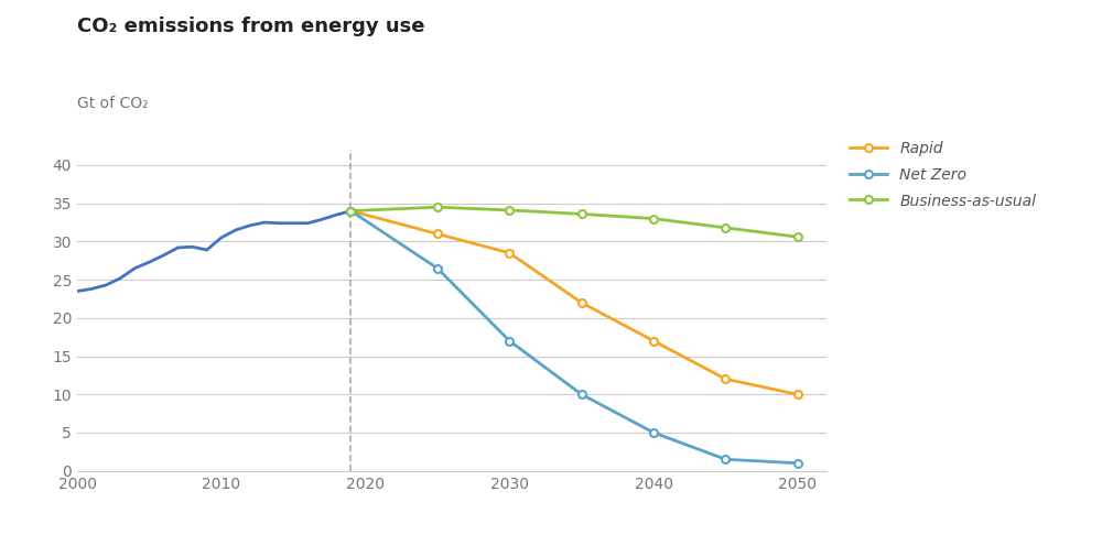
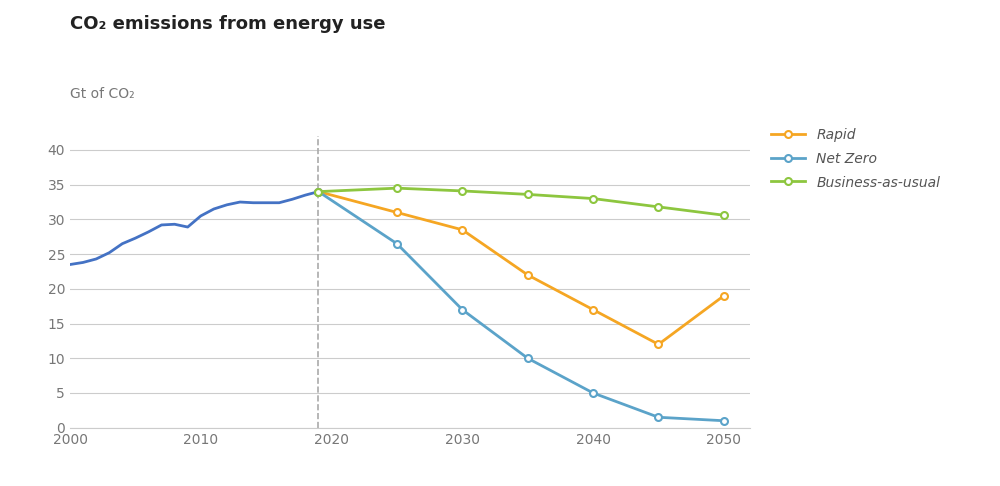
Rapid/2050: 10.0 -> 19.0
